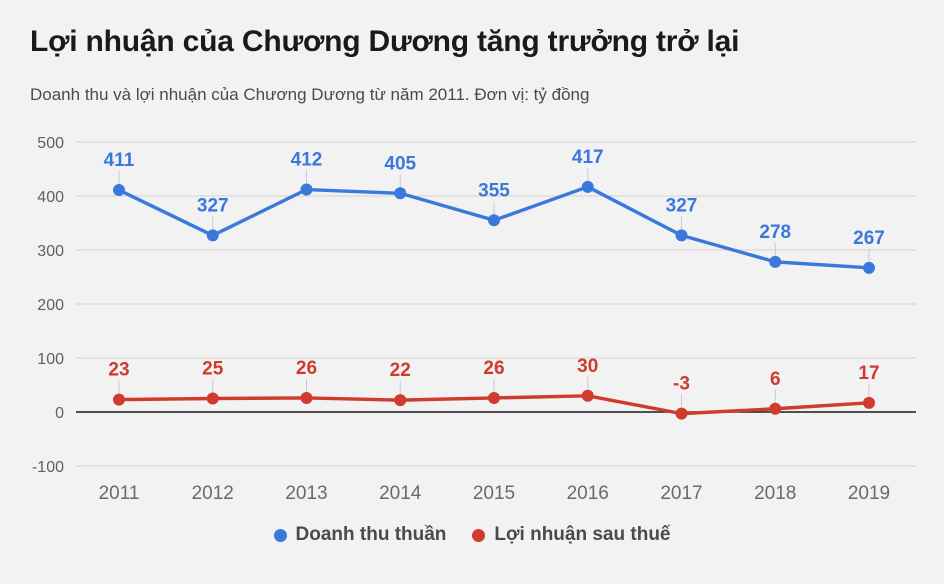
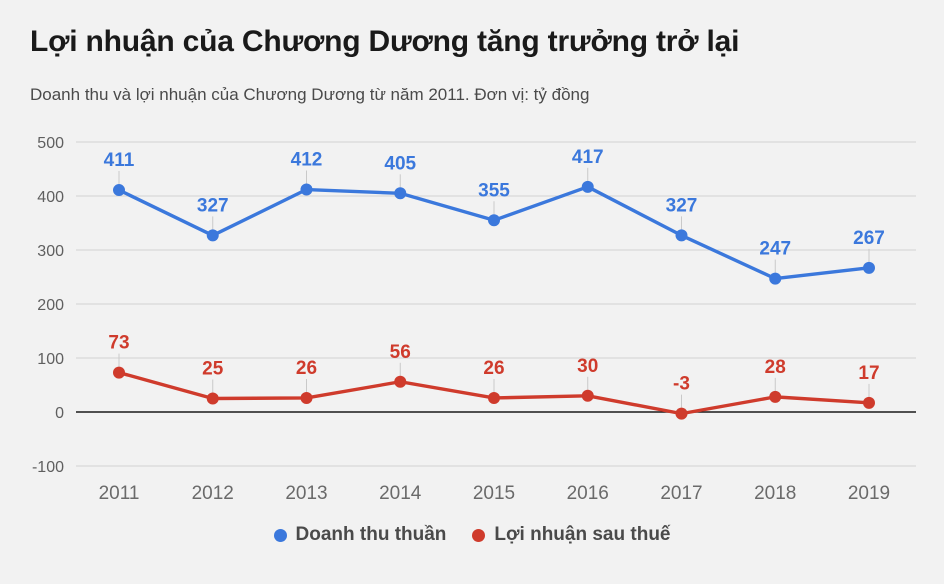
Lợi nhuận sau thuế/2011: 23 -> 73
Lợi nhuận sau thuế/2014: 22 -> 56
Doanh thu thuần/2018: 278 -> 247
Lợi nhuận sau thuế/2018: 6 -> 28
